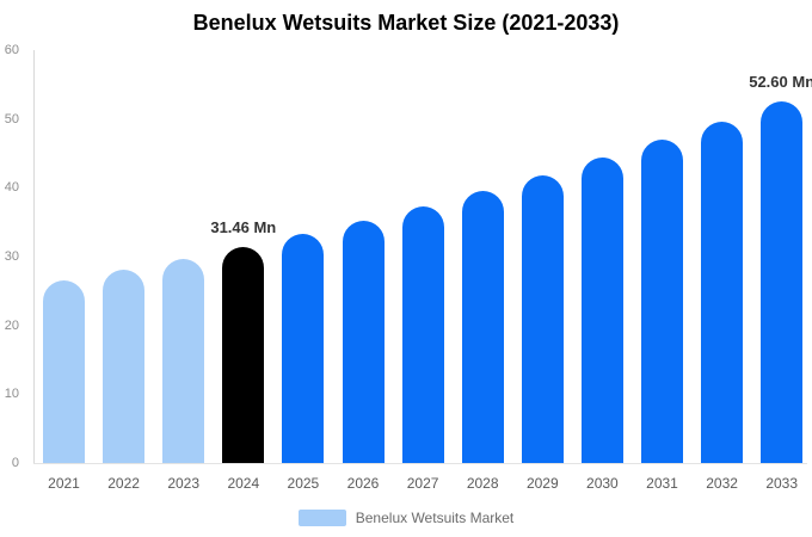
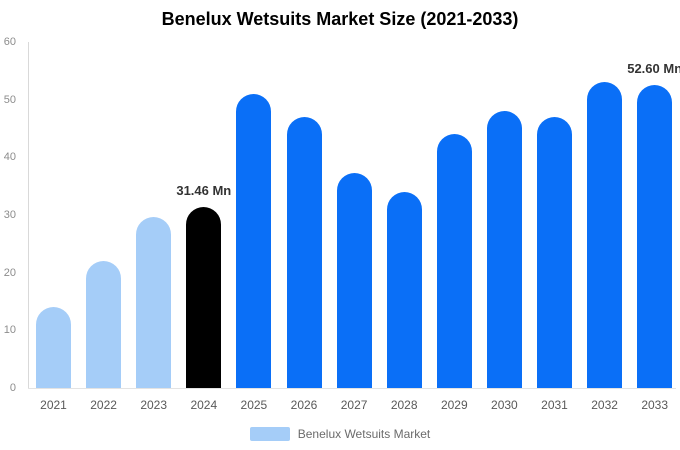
2021: 27 -> 14
2022: 28 -> 22
2025: 33 -> 51
2026: 35 -> 47
2028: 40 -> 34
2029: 42 -> 44
2030: 44 -> 48
2032: 50 -> 53
